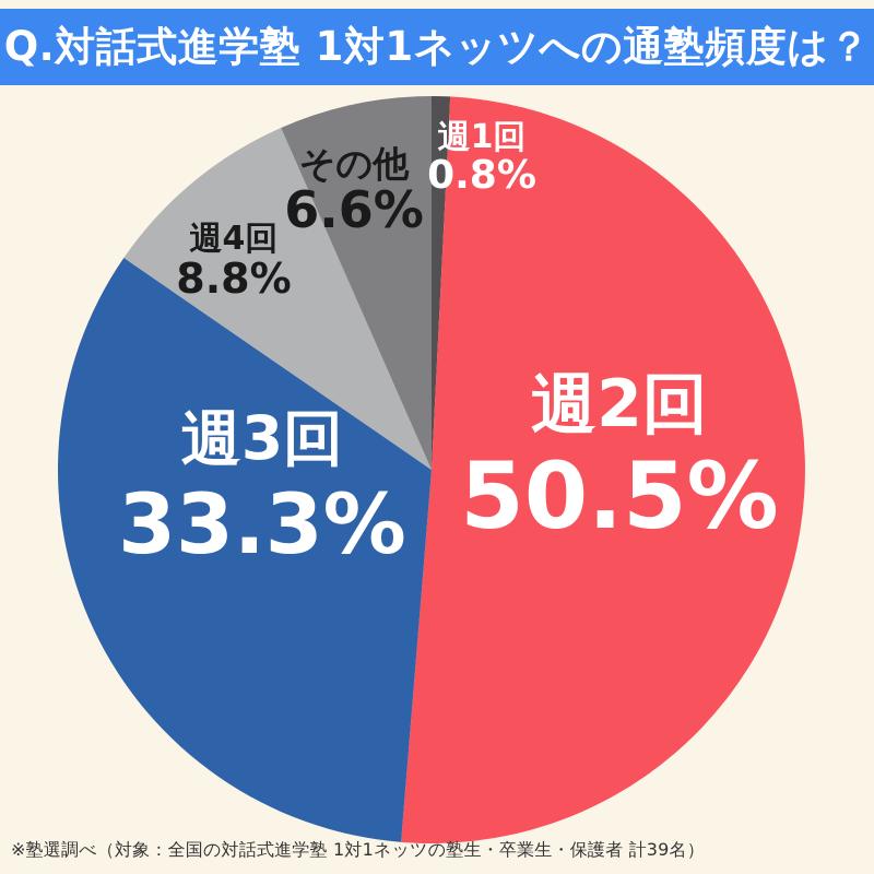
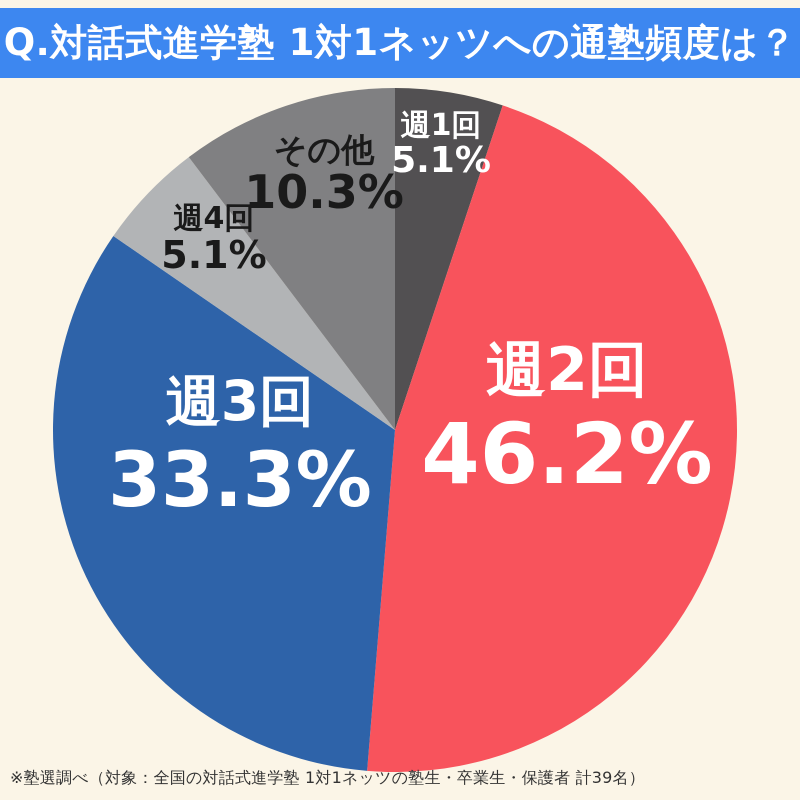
週1回: 0.8% -> 5.1%
週2回: 50.5% -> 46.2%
週4回: 8.8% -> 5.1%
その他: 6.6% -> 10.3%
